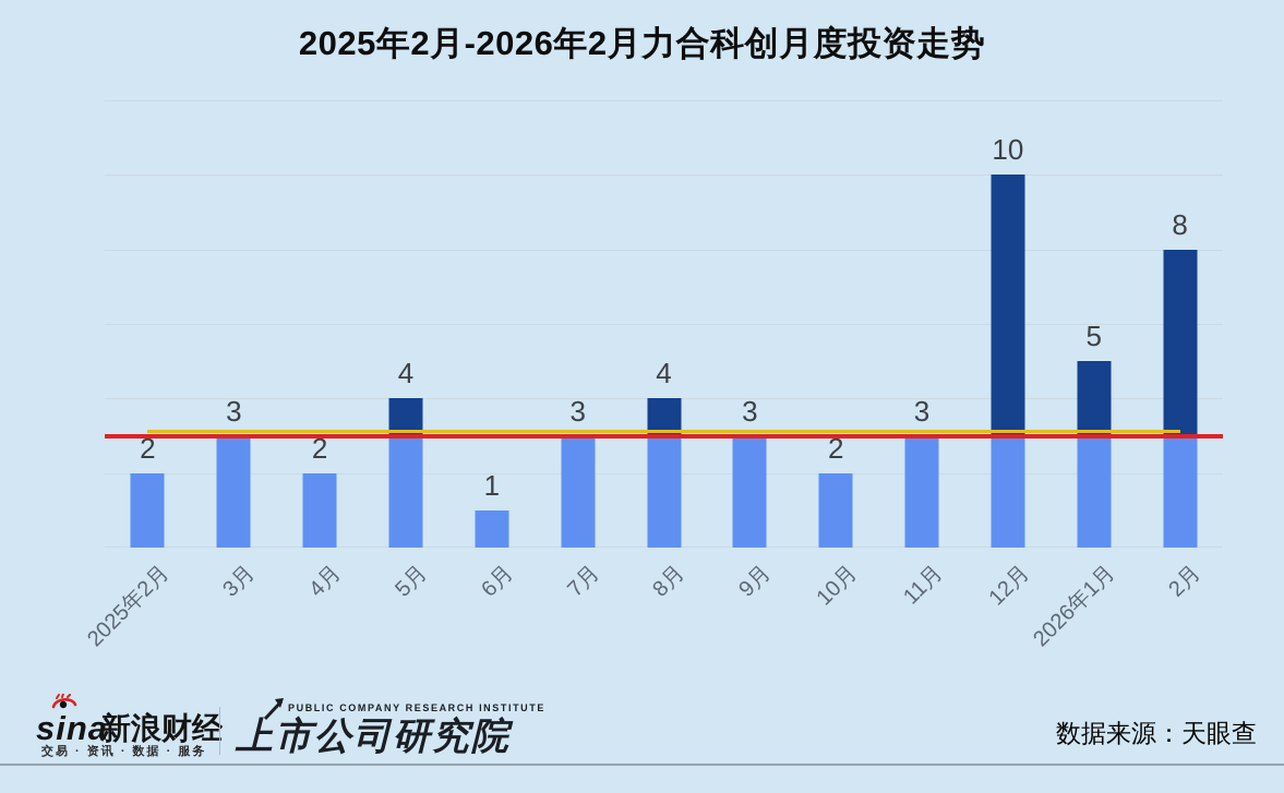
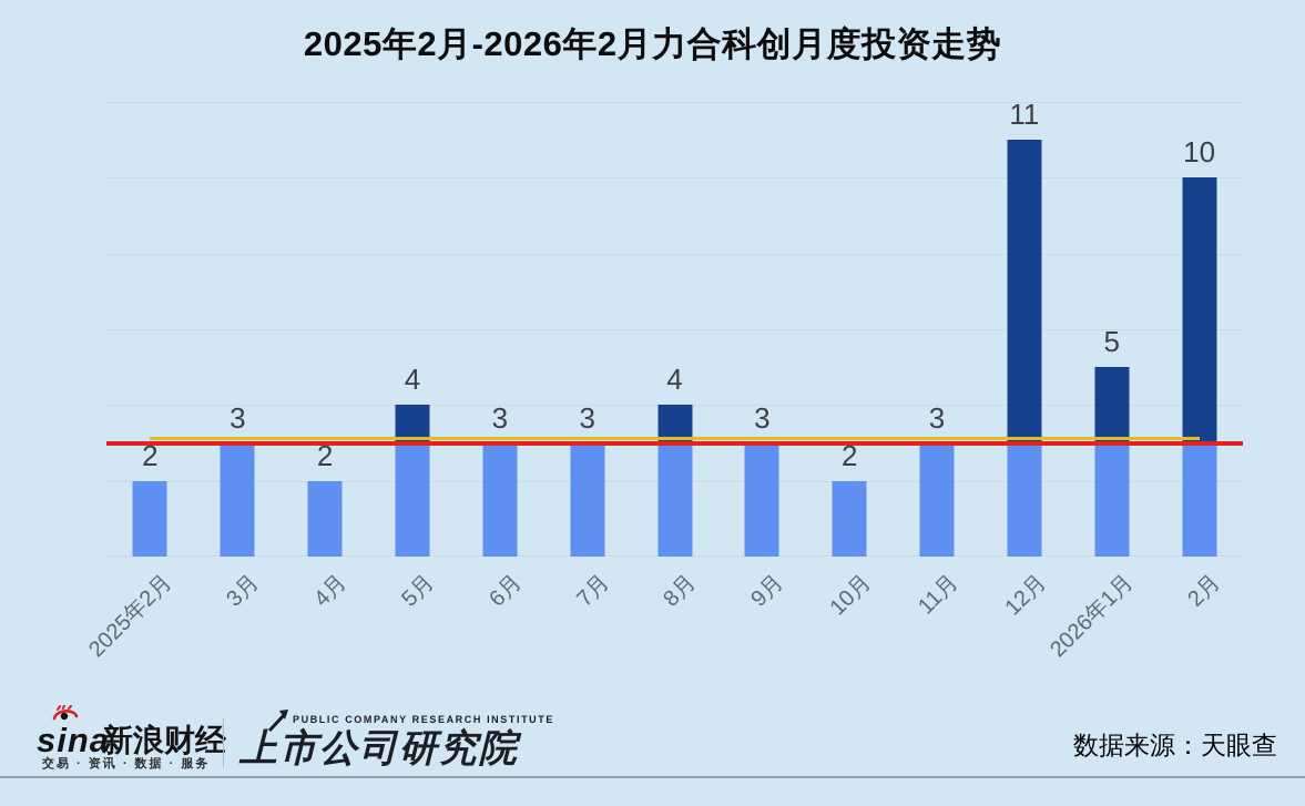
6月: 1 -> 3
12月: 10 -> 11
2月: 8 -> 10
